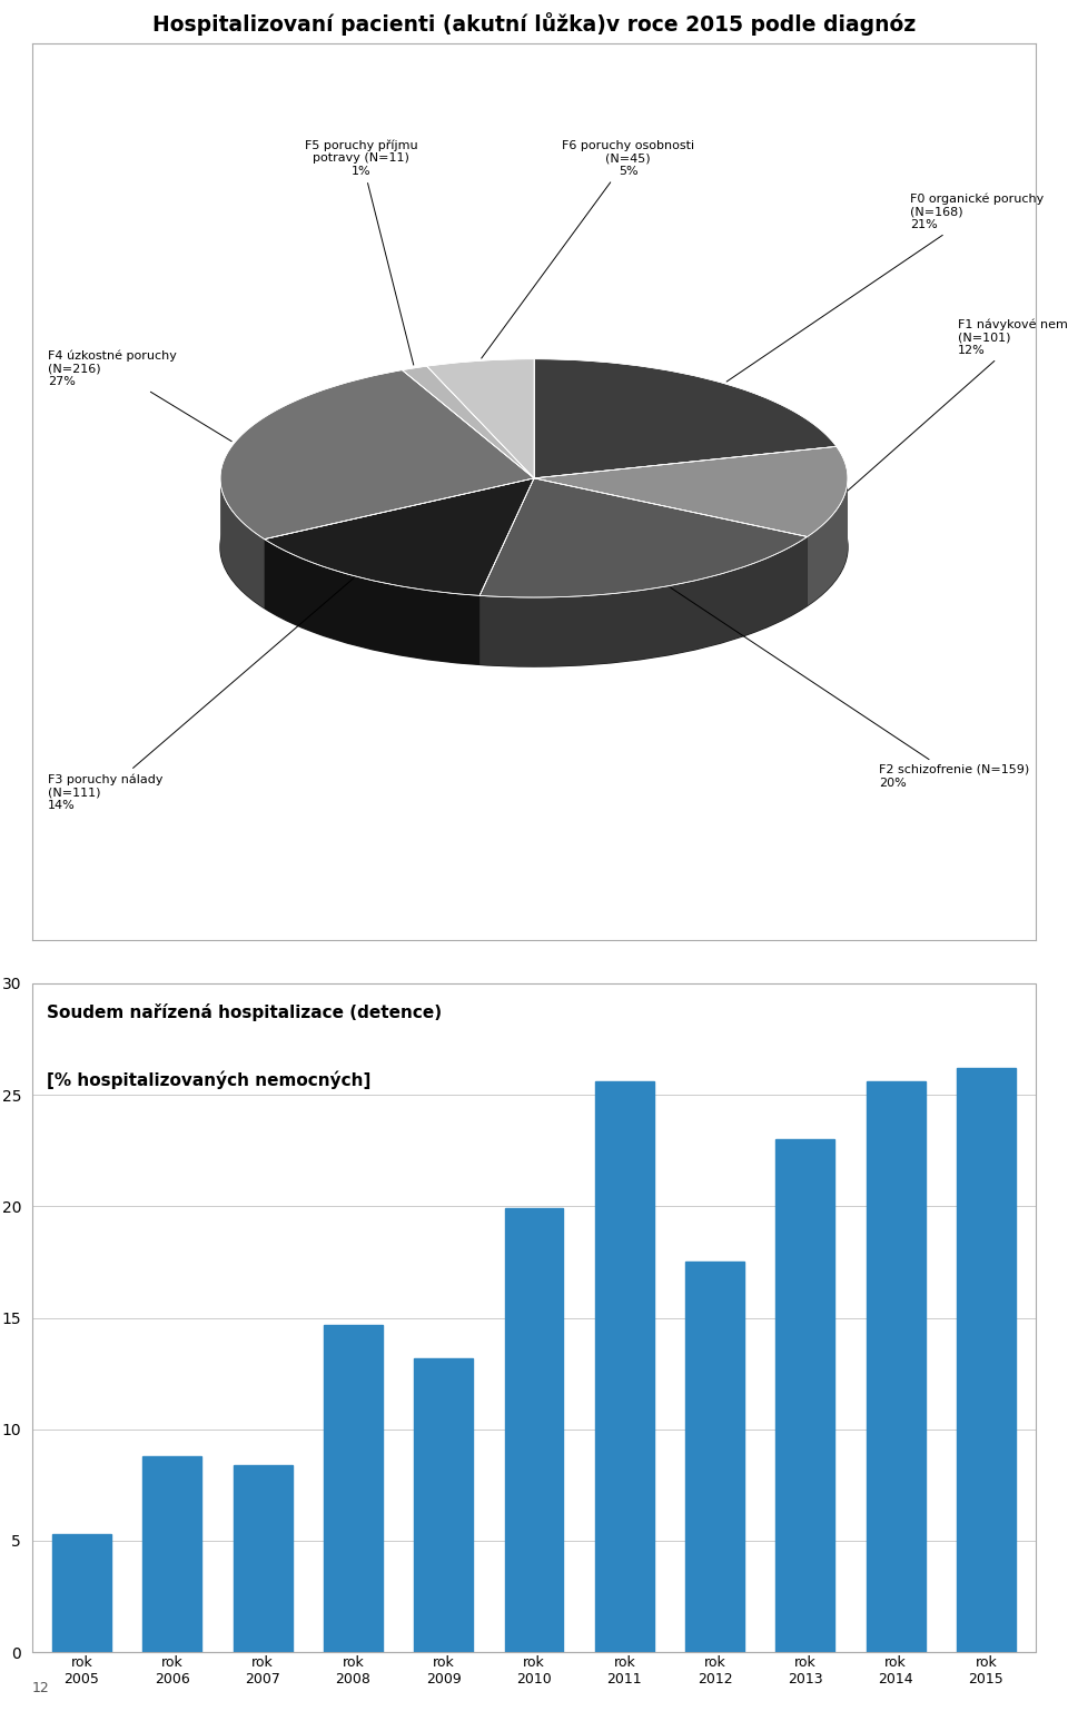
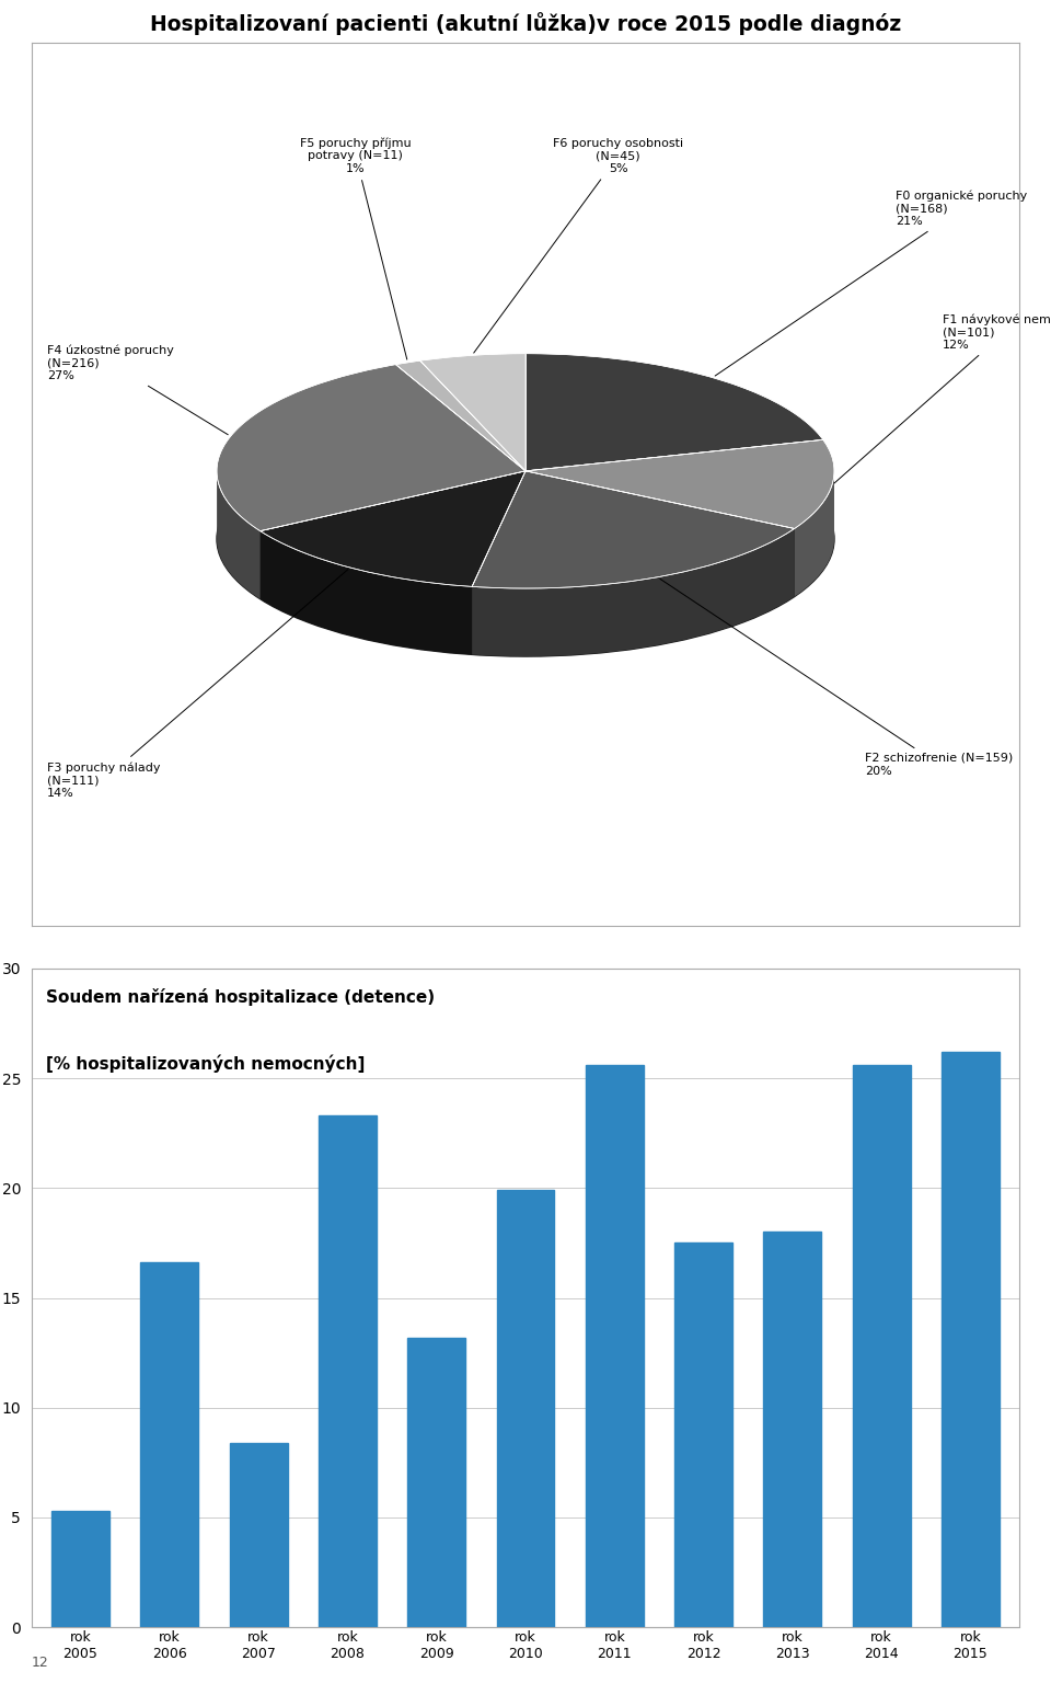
rok 2006: 8.8 -> 16.6
rok 2008: 14.7 -> 23.3
rok 2013: 23.0 -> 18.0
